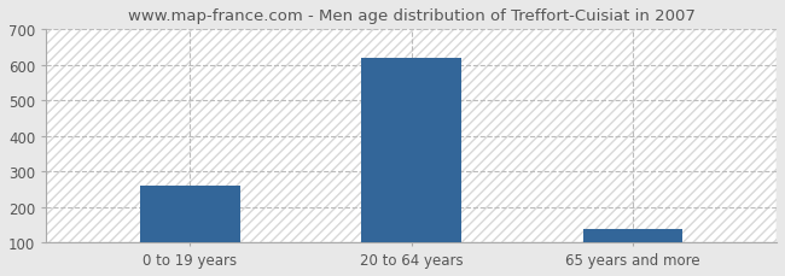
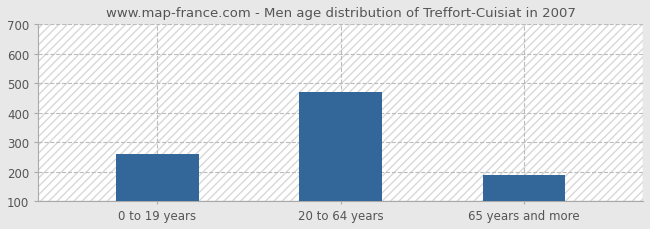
20 to 64 years: 621 -> 470
65 years and more: 137 -> 190
